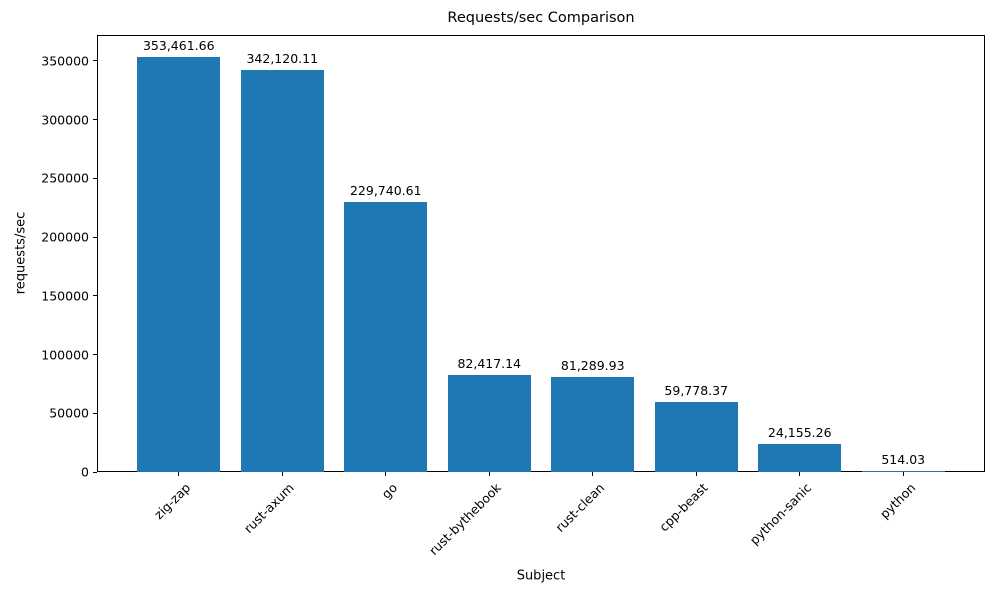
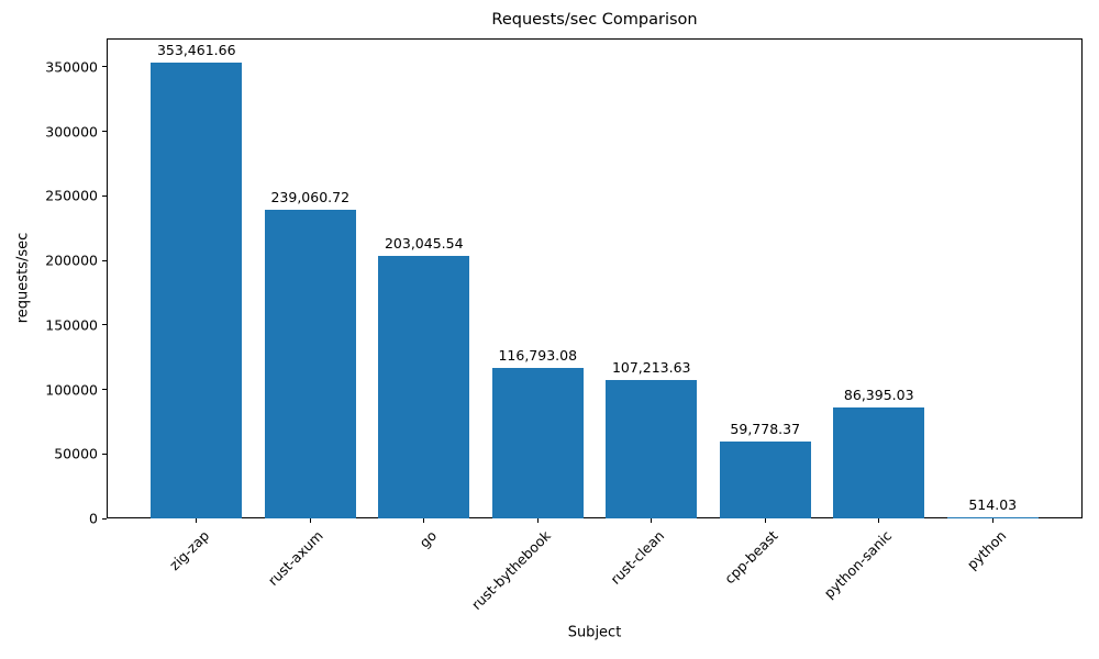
rust-axum: 342,120.11 -> 239,060.72
go: 229,740.61 -> 203,045.54
rust-bythebook: 82,417.14 -> 116,793.08
rust-clean: 81,289.93 -> 107,213.63
python-sanic: 24,155.26 -> 86,395.03
